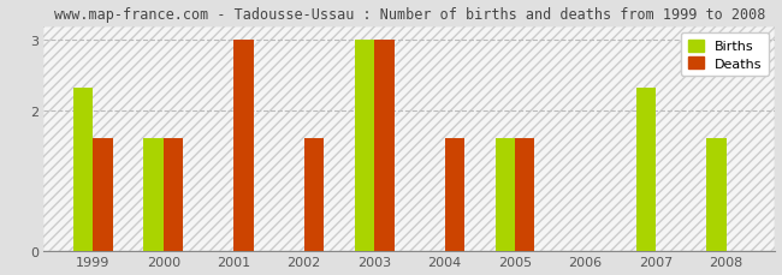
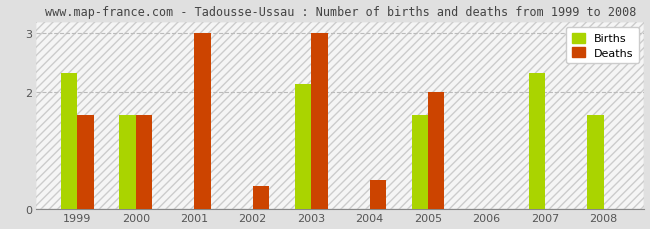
Deaths/2002: 1.6 -> 0.4
Births/2003: 3.00 -> 2.14
Deaths/2004: 1.6 -> 0.5
Deaths/2005: 1.6 -> 2.0
